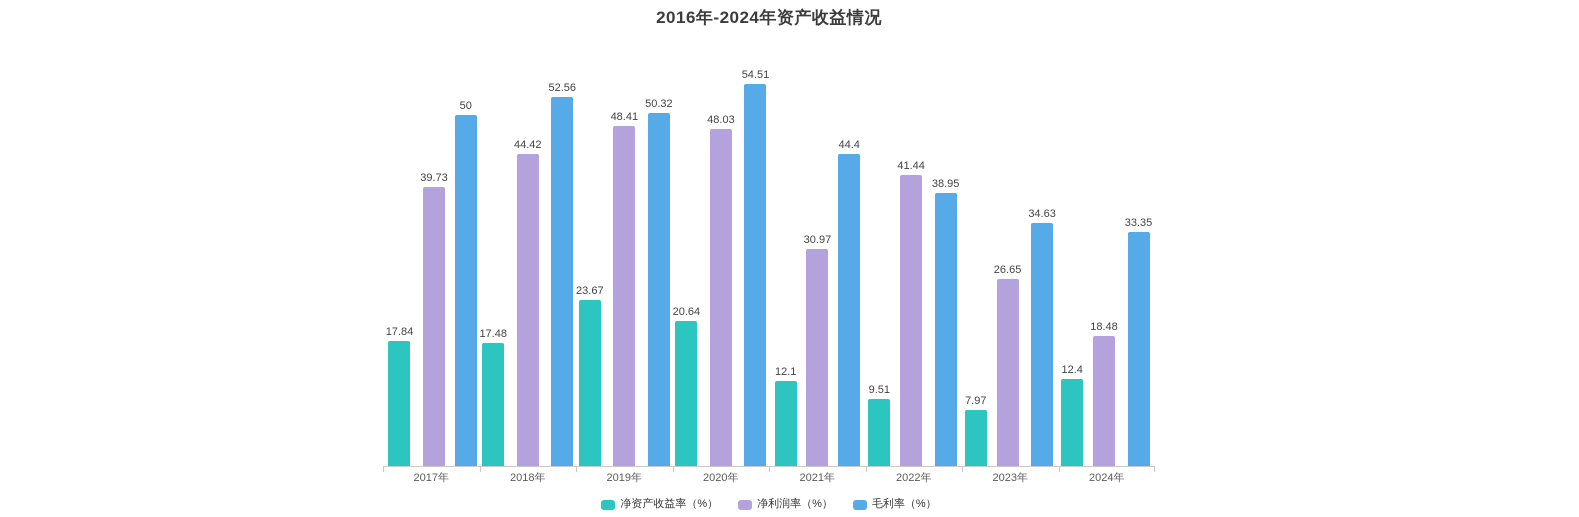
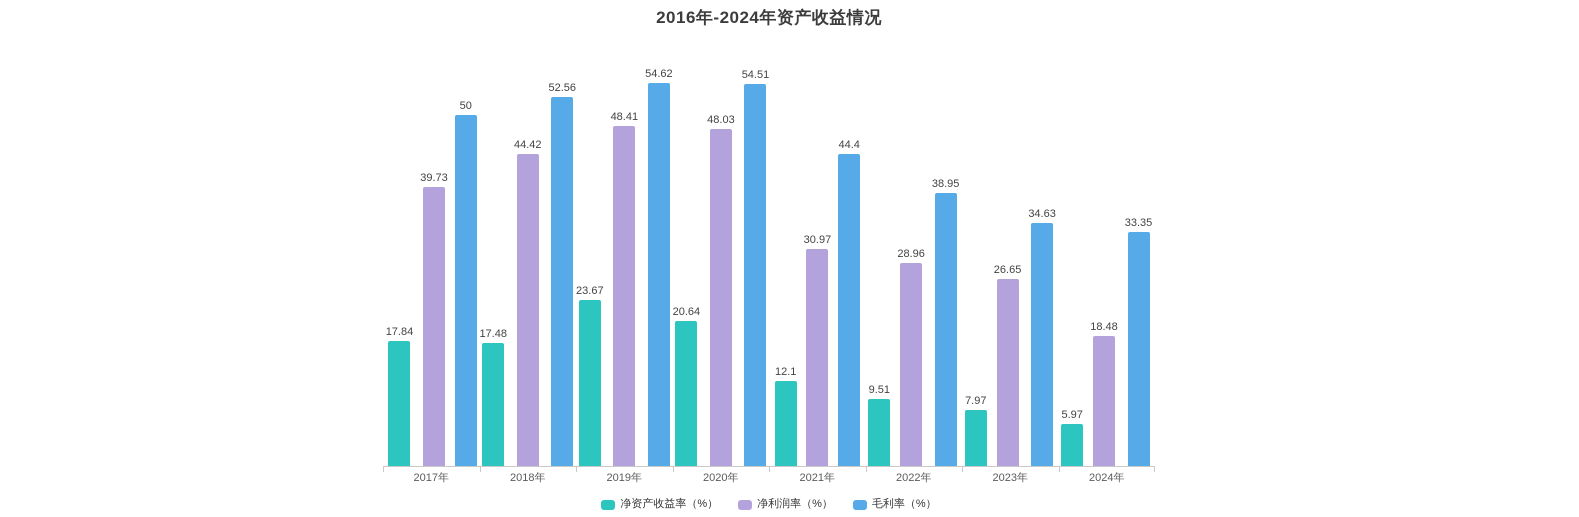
毛利率（%）/2019年: 50.32 -> 54.62
净利润率（%）/2022年: 41.44 -> 28.96
净资产收益率（%）/2024年: 12.4 -> 5.97
